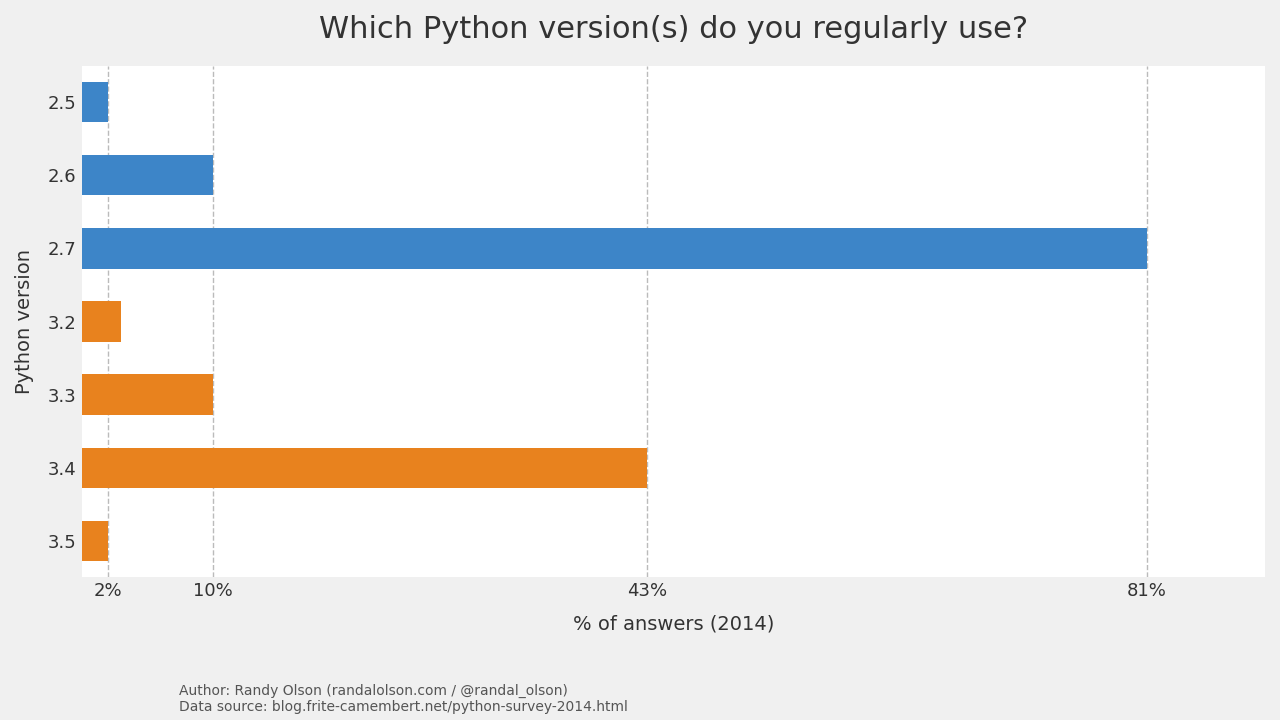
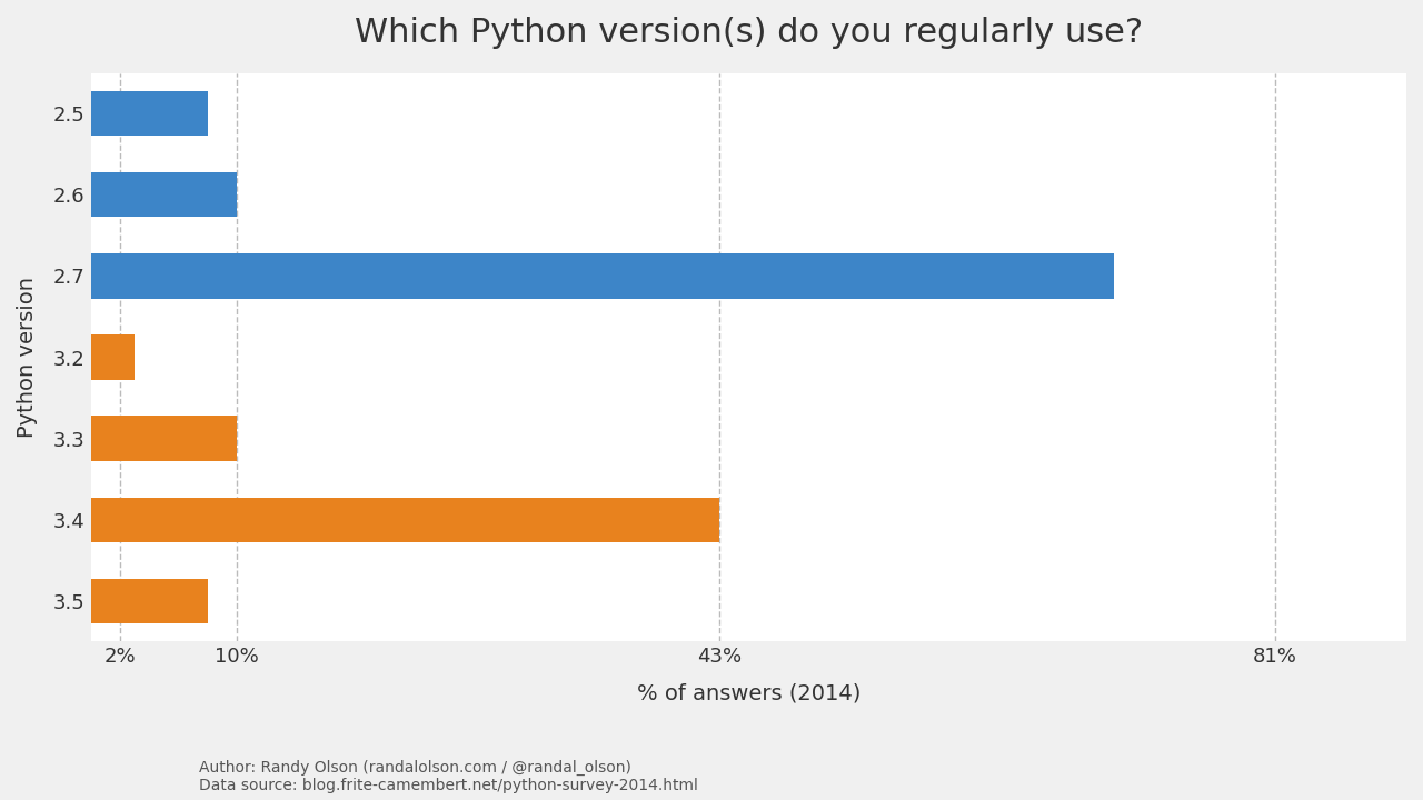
2.5: 2% -> 8%
2.7: 81% -> 70%
3.5: 2% -> 8%
